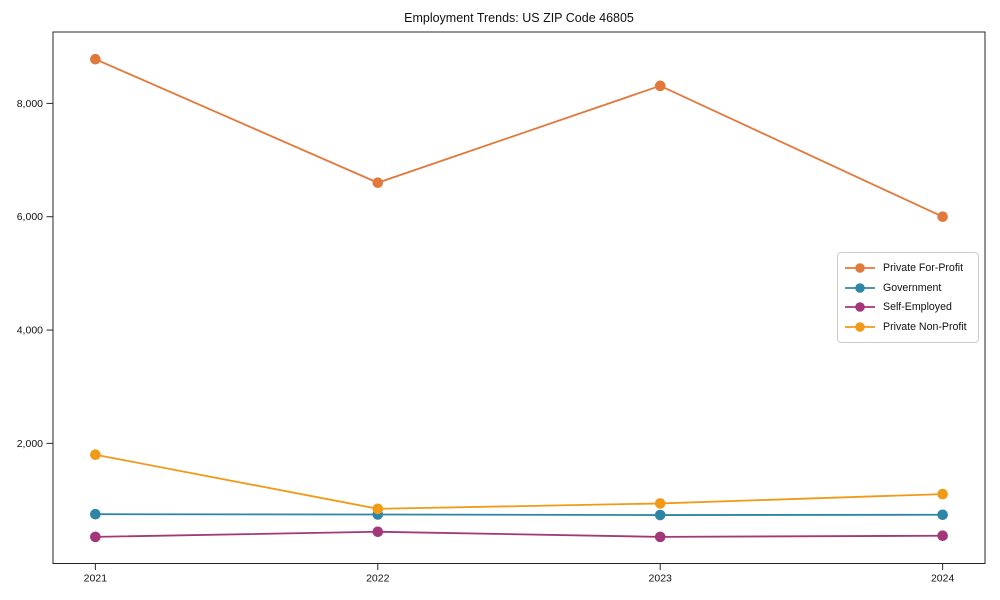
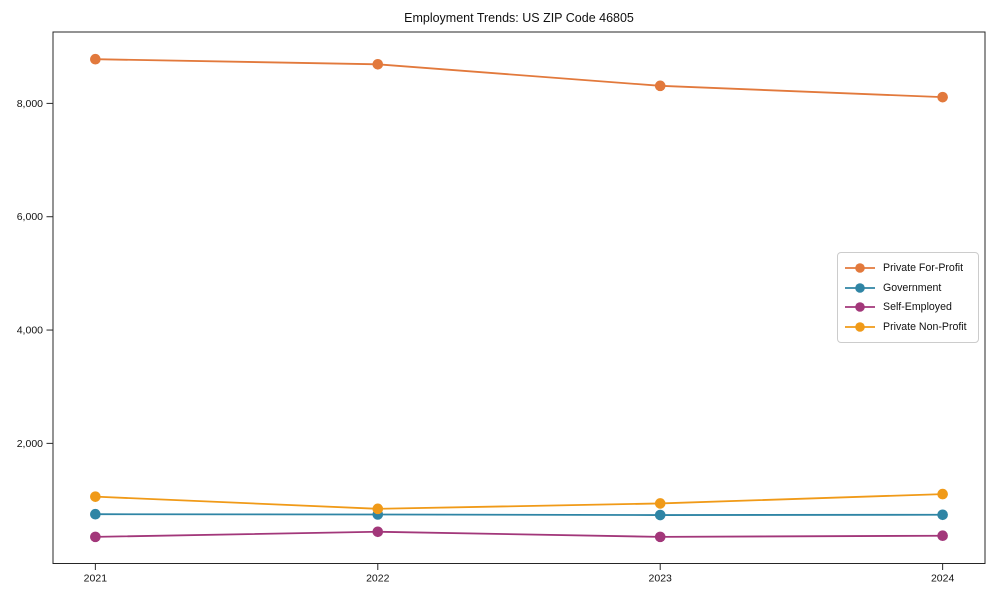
Private Non-Profit/2021: 1800 -> 1100
Private For-Profit/2022: 6600 -> 8700
Private For-Profit/2024: 6000 -> 8100
